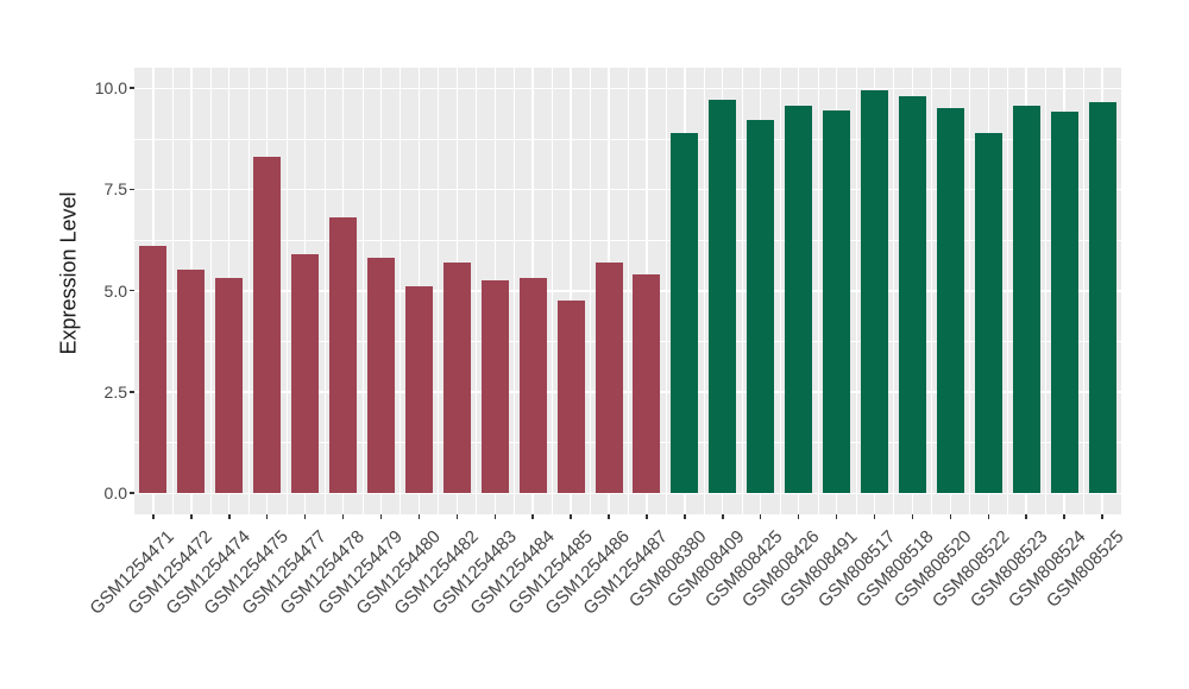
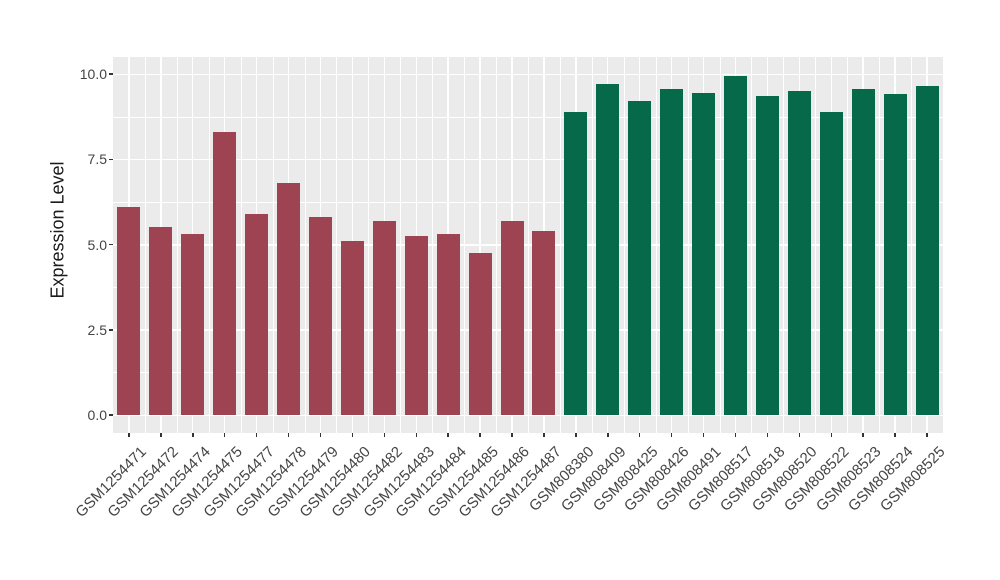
GSM808518: 9.8 -> 9.3
